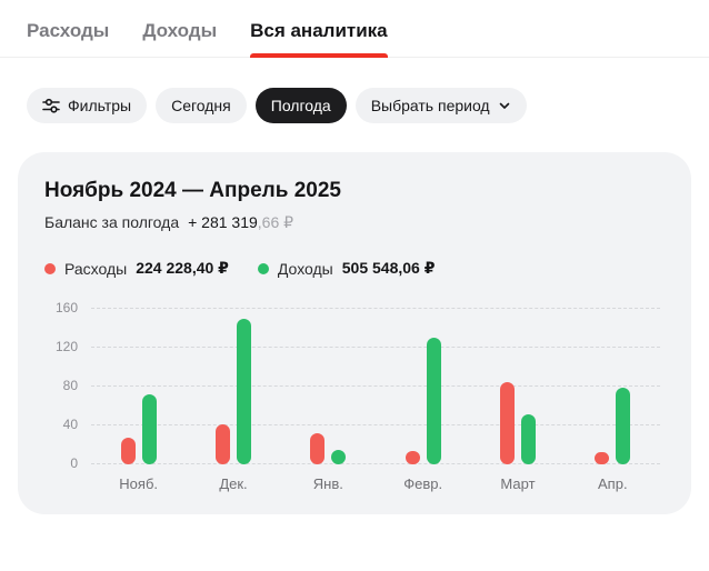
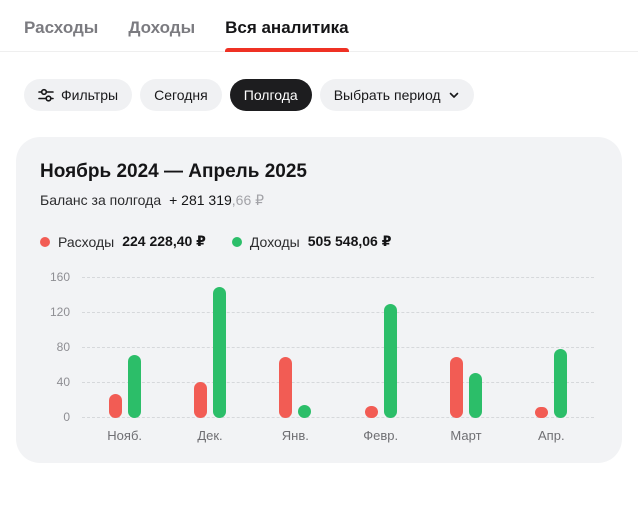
Расходы/Янв.: 30 -> 70
Расходы/Март: 80 -> 70
